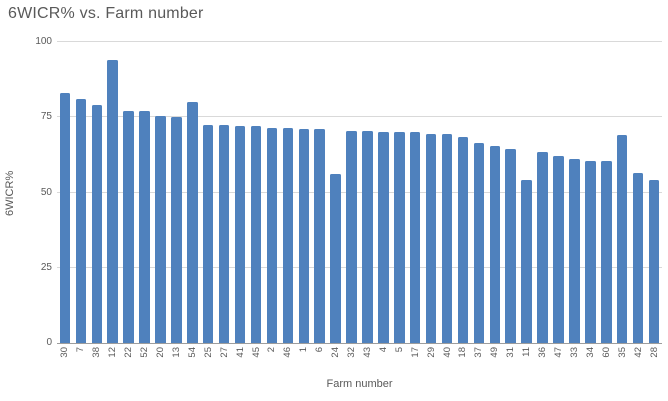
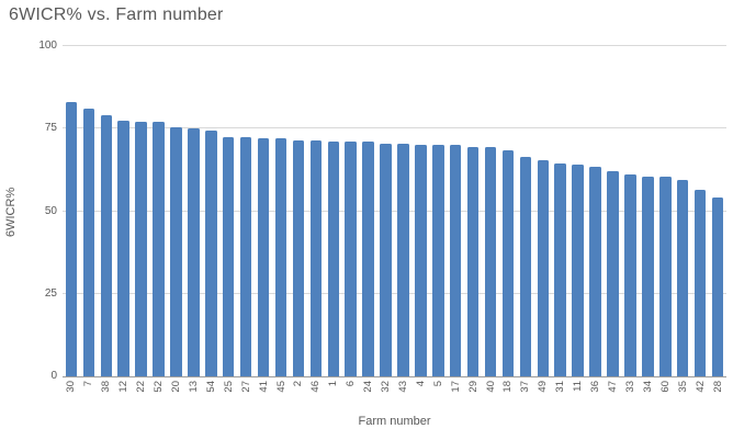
12: 94 -> 78
54: 80 -> 74
24: 56 -> 71
11: 54 -> 64
35: 69 -> 60
